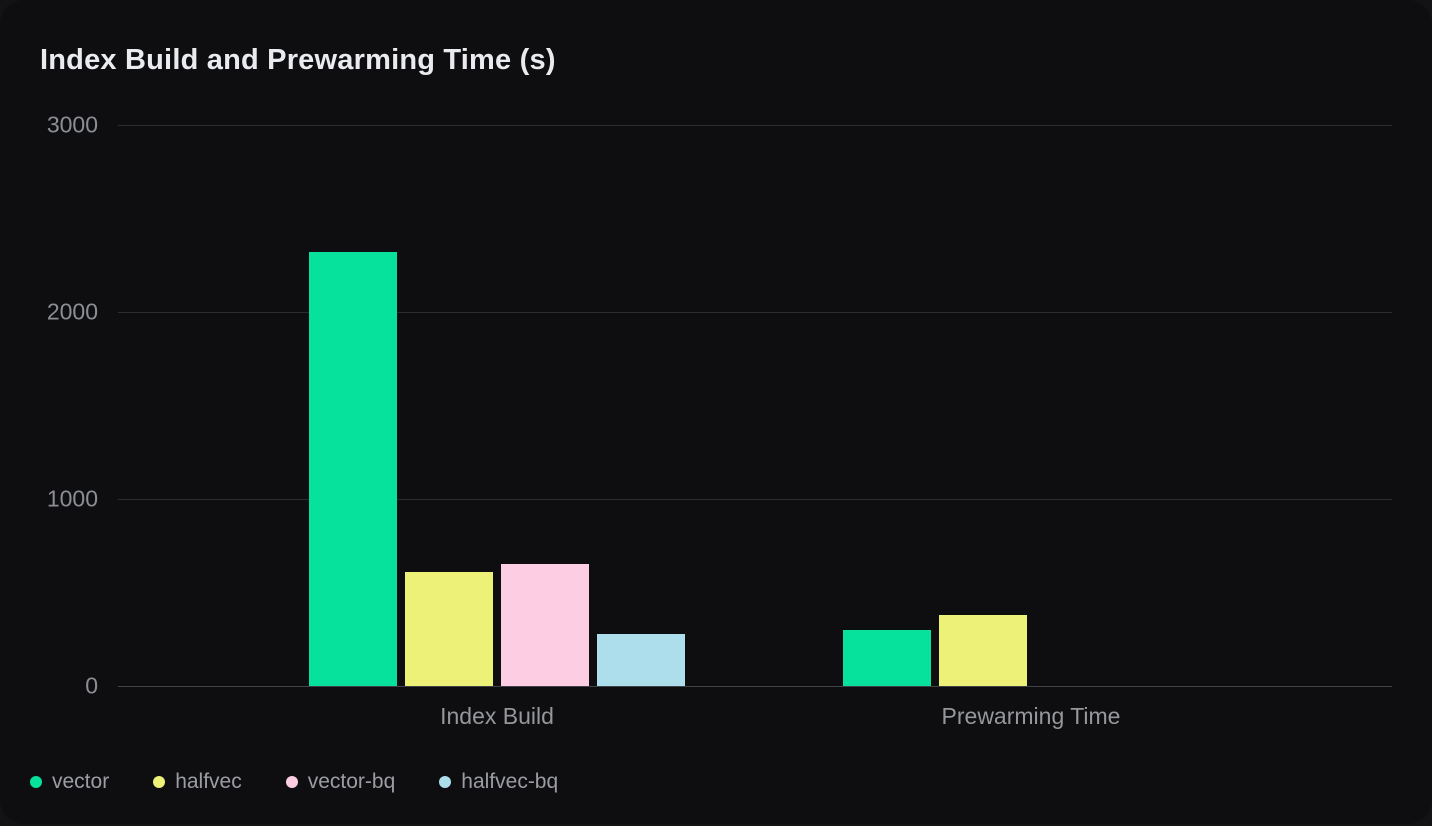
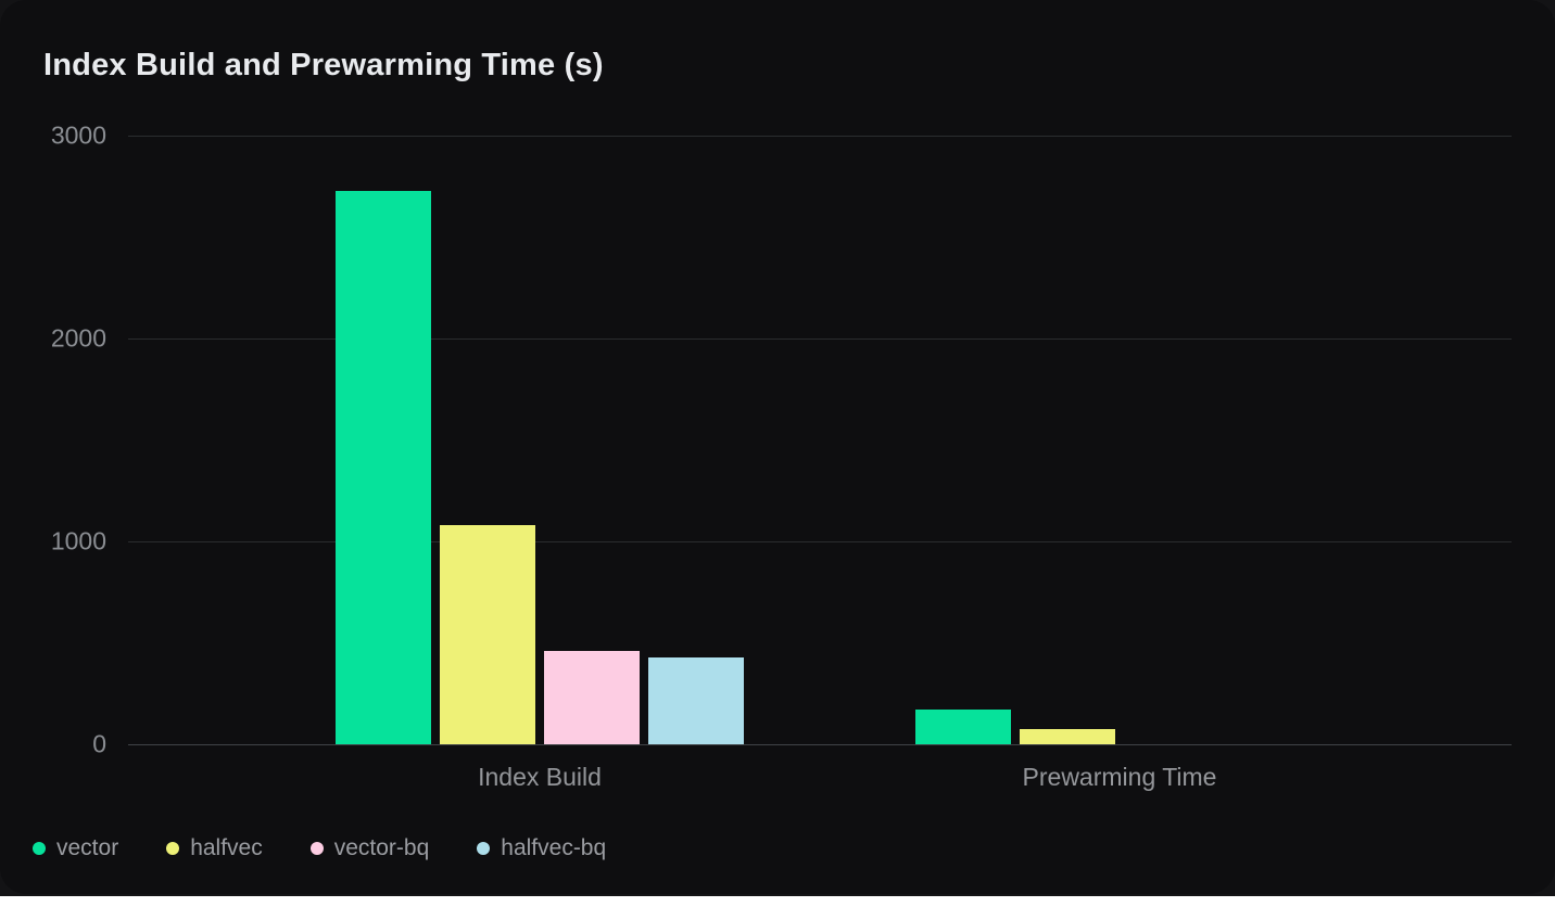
vector/Index Build: 2320 -> 2730
halfvec/Index Build: 610 -> 1080
vector-bq/Index Build: 650 -> 460
halfvec-bq/Index Build: 280 -> 430
vector/Prewarming Time: 300 -> 170
halfvec/Prewarming Time: 380 -> 80
